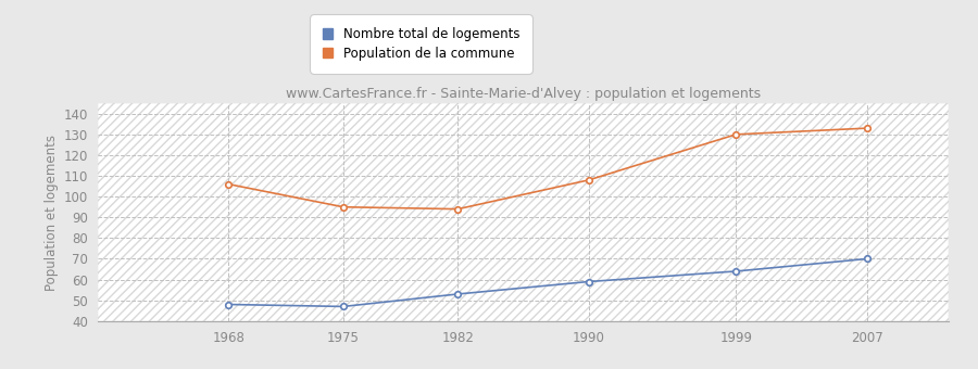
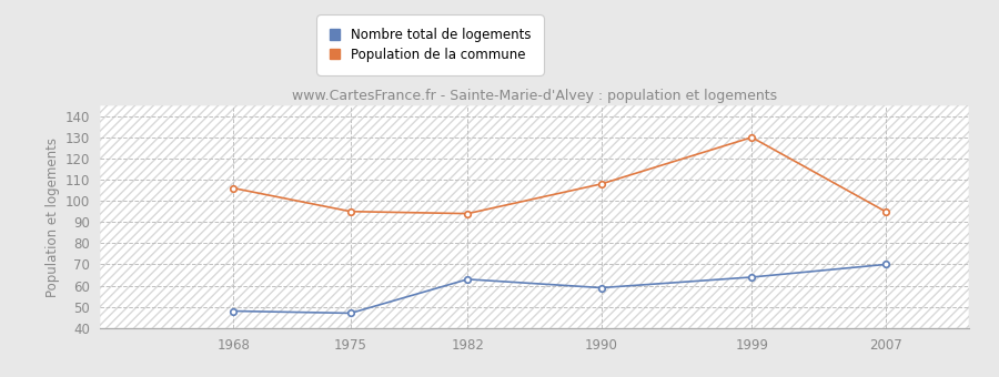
Nombre total de logements/1982: 53 -> 63
Population de la commune/2007: 133 -> 95
